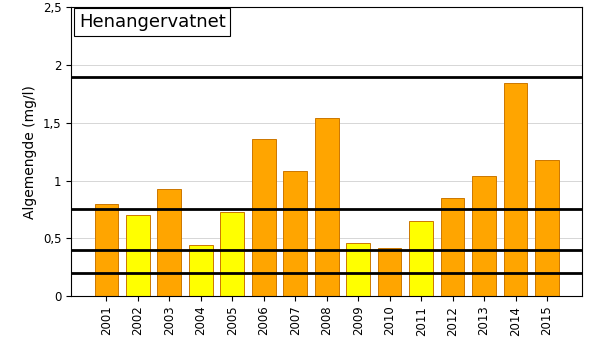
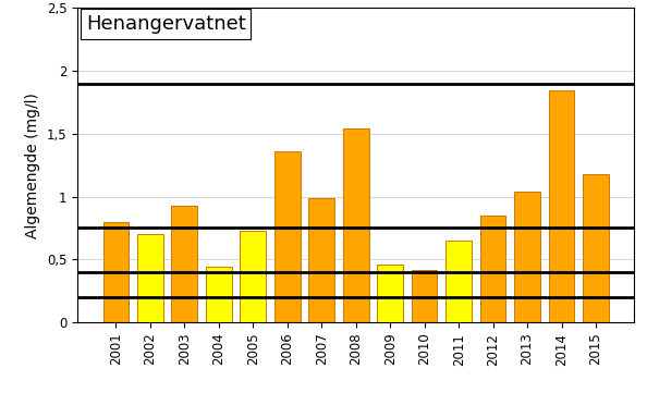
2007: 1,08 -> 0,99
